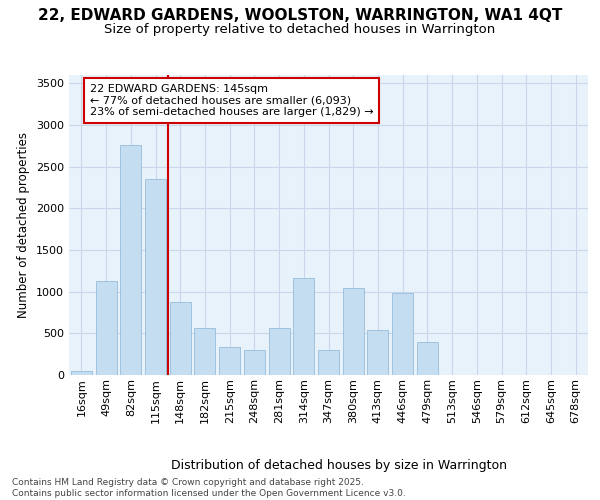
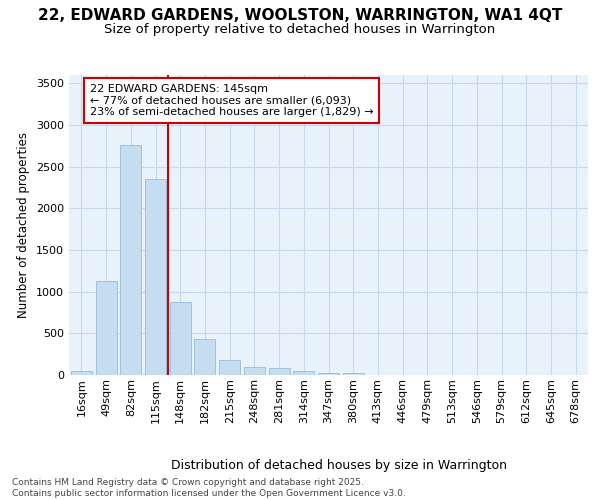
182sqm: 560 -> 430
215sqm: 340 -> 180
248sqm: 300 -> 100
281sqm: 560 -> 90
314sqm: 1160 -> 50
347sqm: 300 -> 30
380sqm: 1040 -> 20
413sqm: 540 -> 0
446sqm: 980 -> 0
479sqm: 400 -> 0
